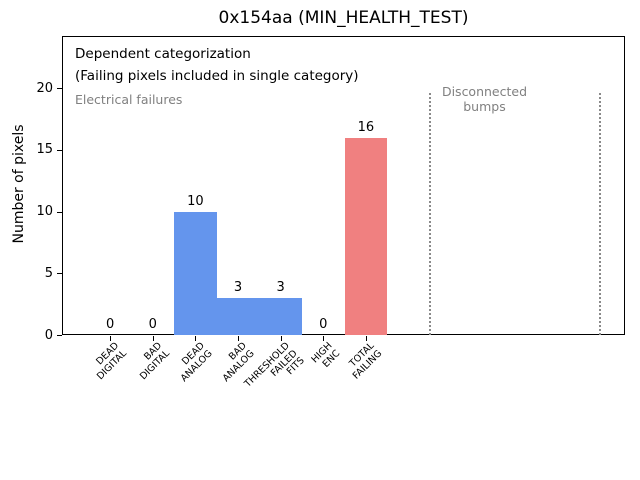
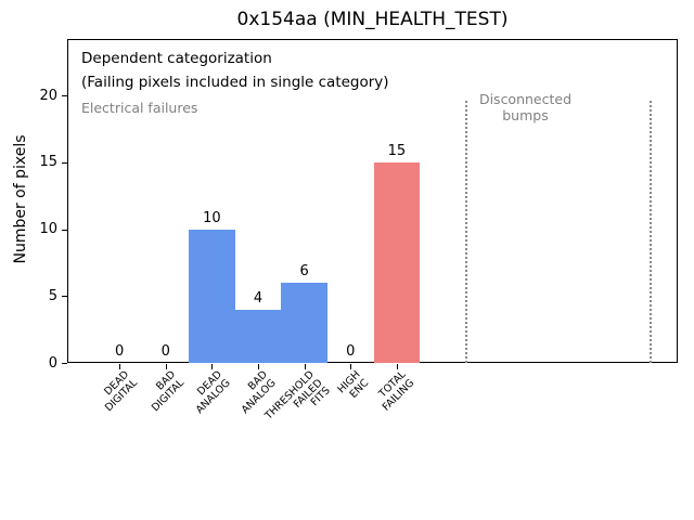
BAD ANALOG: 3 -> 4
THRESHOLD FAILED FITS: 3 -> 6
TOTAL FAILING: 16 -> 15
